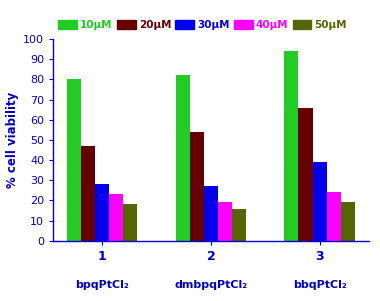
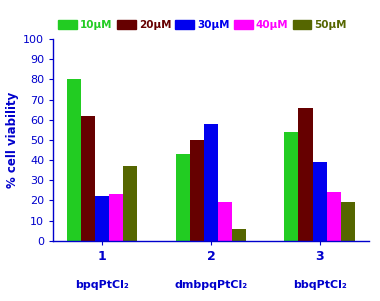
20μM/1: 47 -> 62
30μM/1: 28 -> 22
50μM/1: 18 -> 37
10μM/2: 82 -> 43
20μM/2: 54 -> 50
30μM/2: 27 -> 58
50μM/2: 16 -> 6
10μM/3: 94 -> 54
